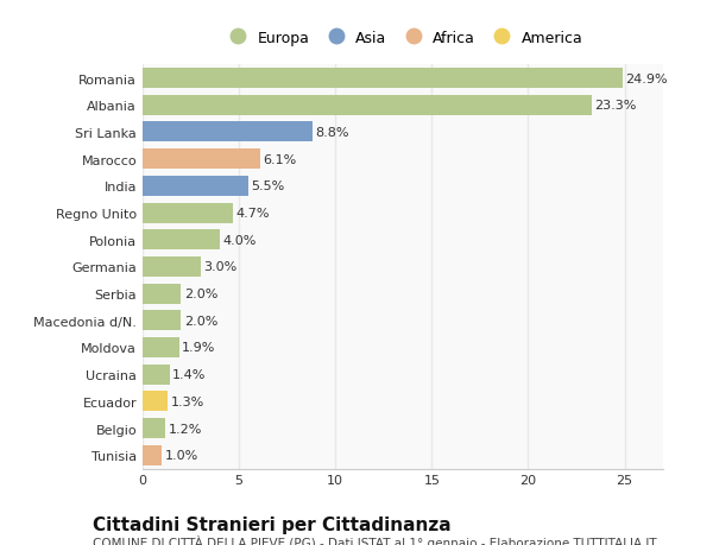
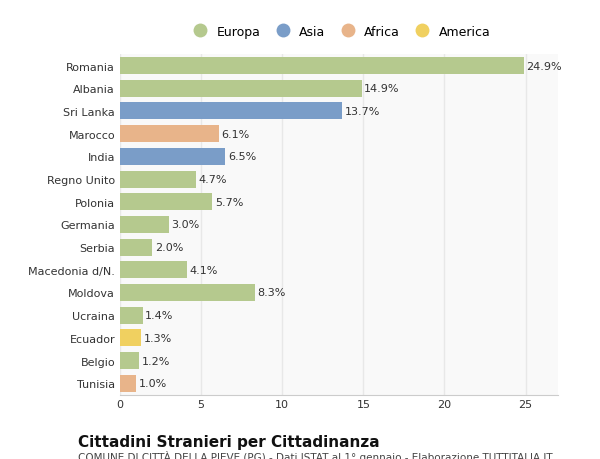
Albania: 23.3% -> 14.9%
Sri Lanka: 8.8% -> 13.7%
India: 5.5% -> 6.5%
Polonia: 4.0% -> 5.7%
Macedonia d/N.: 2.0% -> 4.1%
Moldova: 1.9% -> 8.3%
